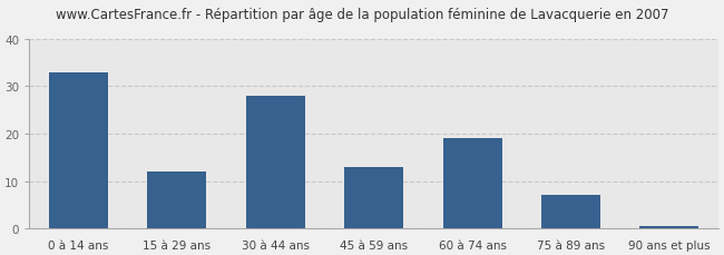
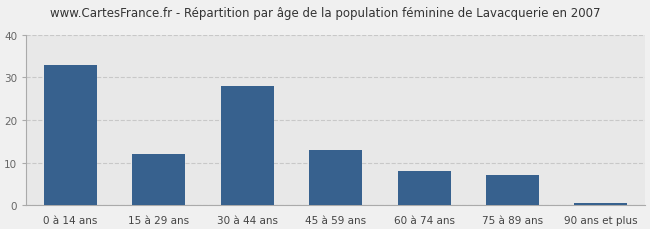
60 à 74 ans: 19.0 -> 8.0
